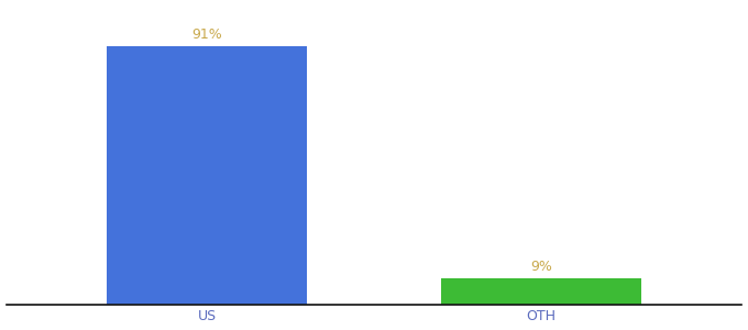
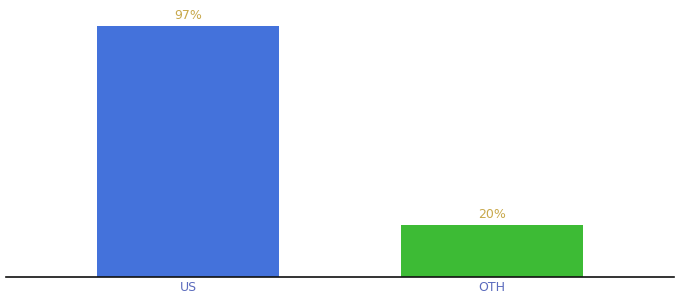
US: 91% -> 97%
OTH: 9% -> 20%
